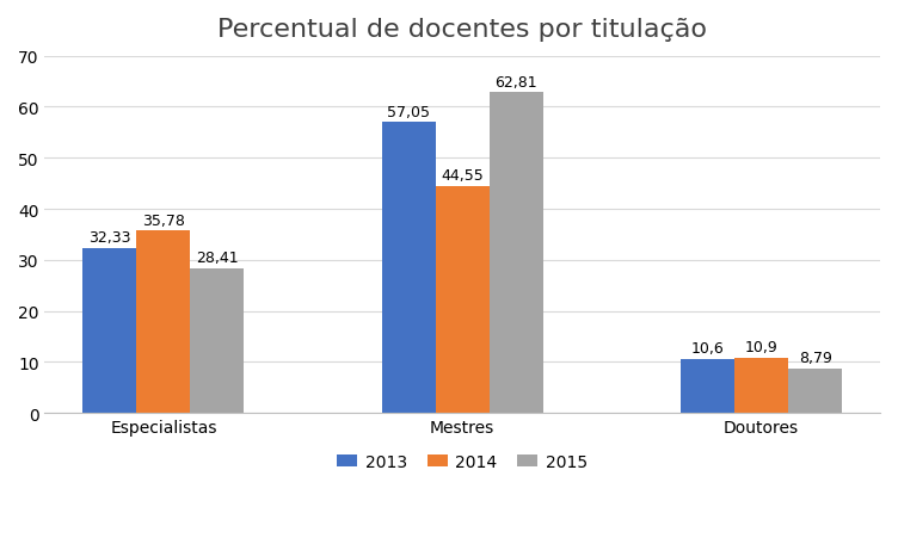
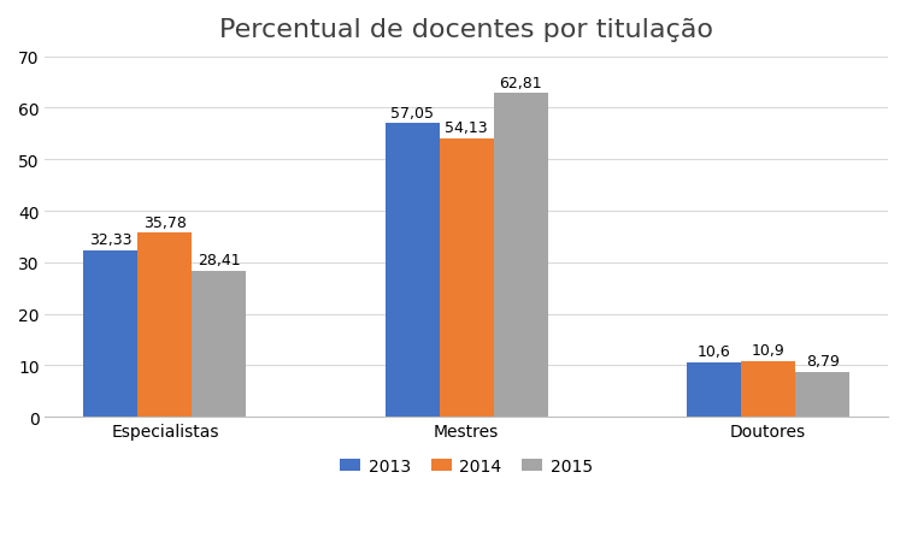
2014/Mestres: 44,55 -> 54,13
